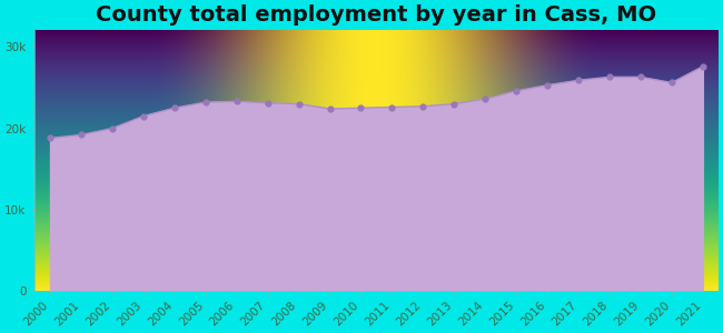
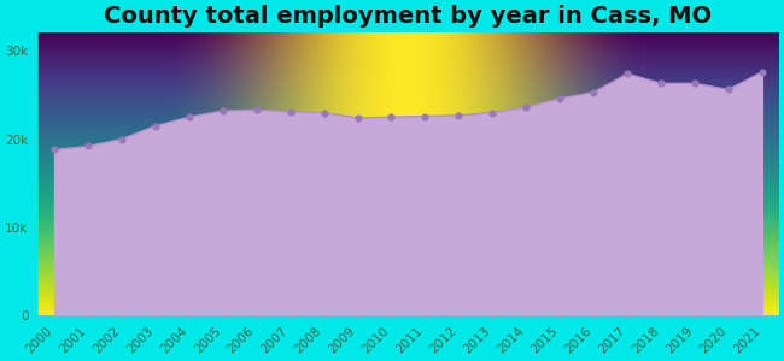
2017: 25.9k -> 27.4k
